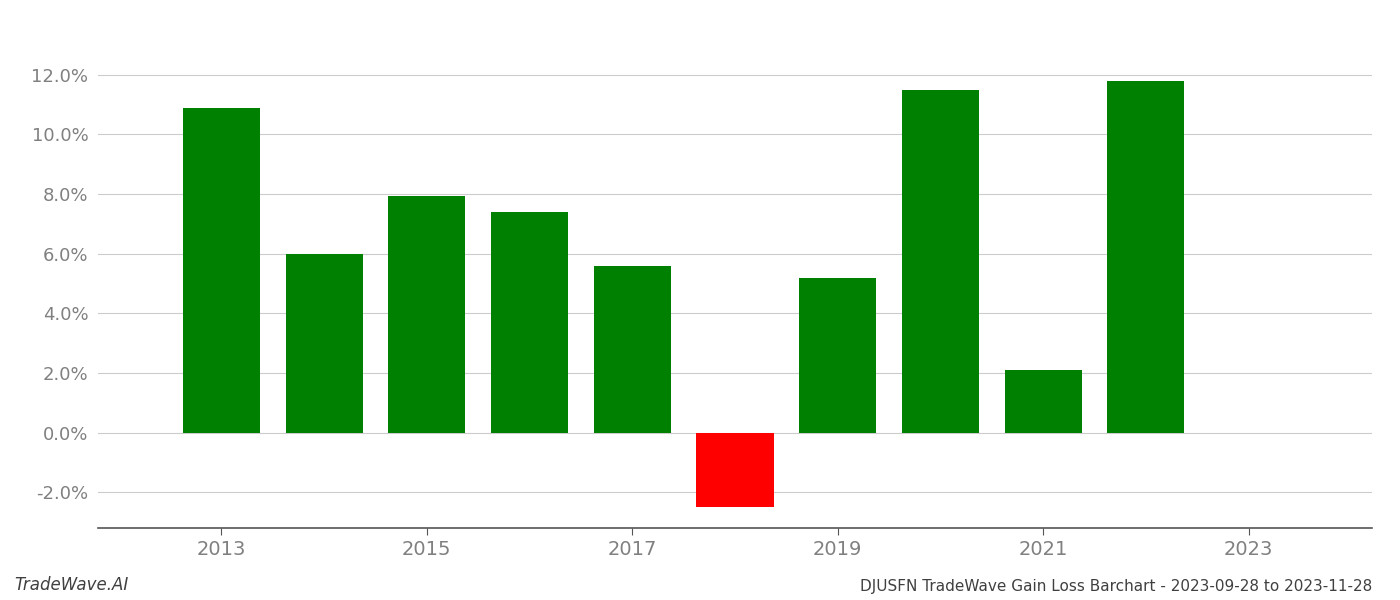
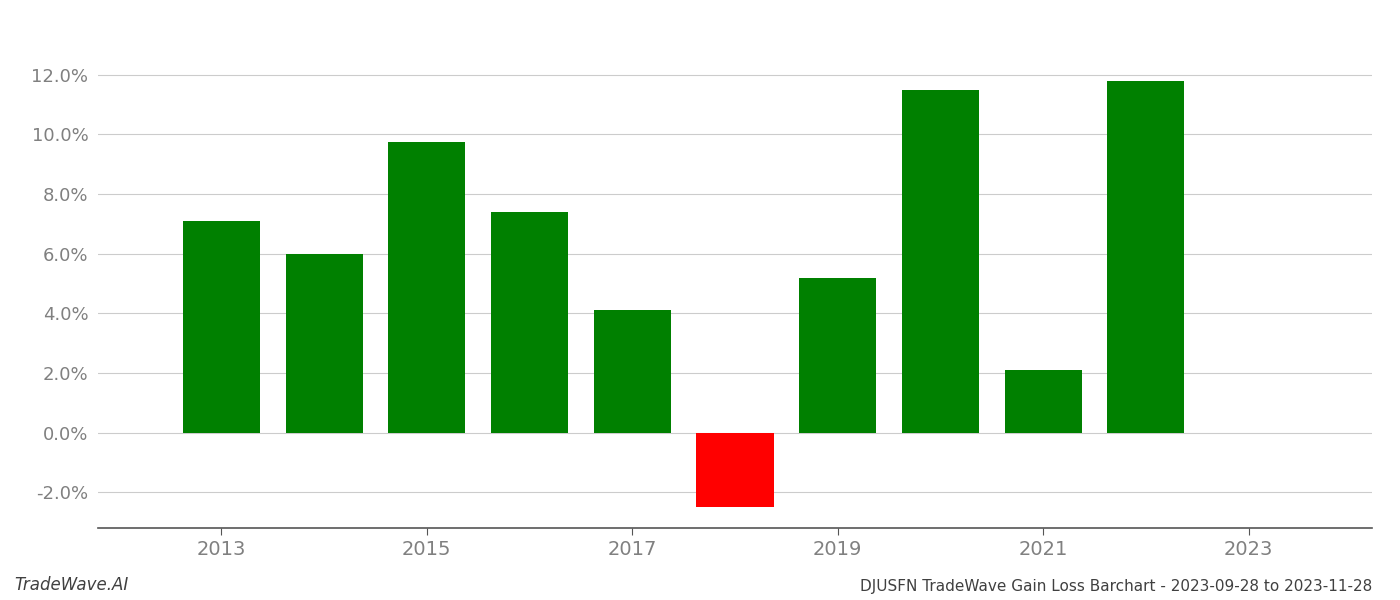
2013: 10.90% -> 7.10%
2015: 7.95% -> 9.75%
2017: 5.60% -> 4.10%
